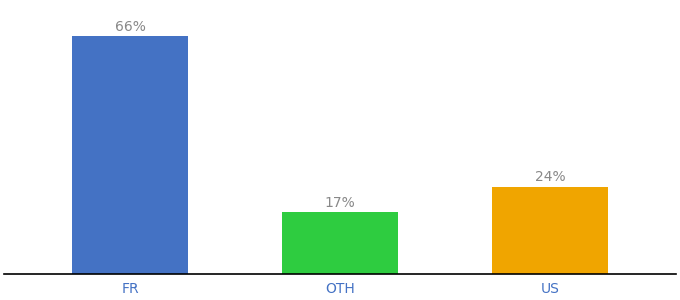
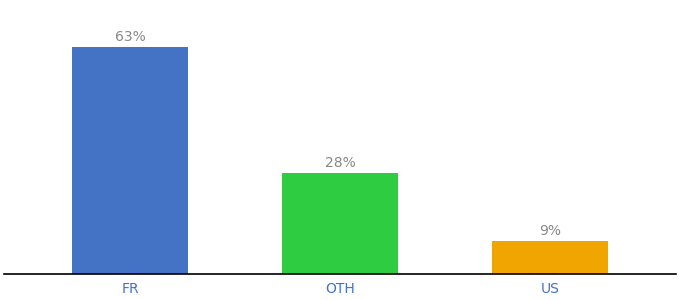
FR: 66% -> 63%
OTH: 17% -> 28%
US: 24% -> 9%
